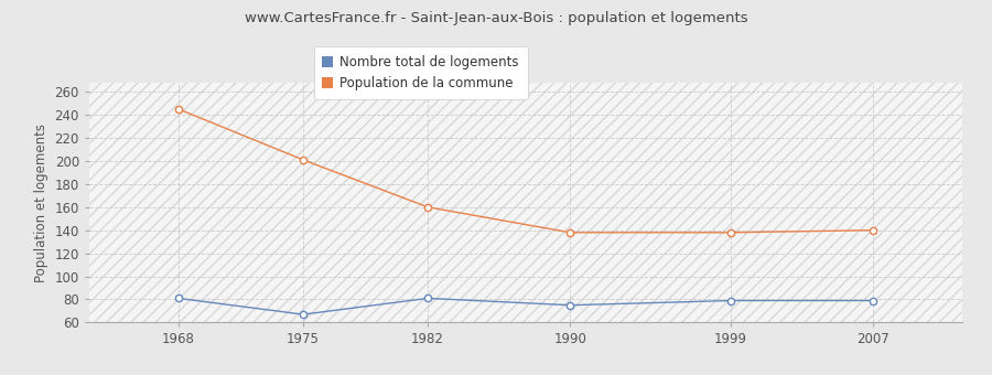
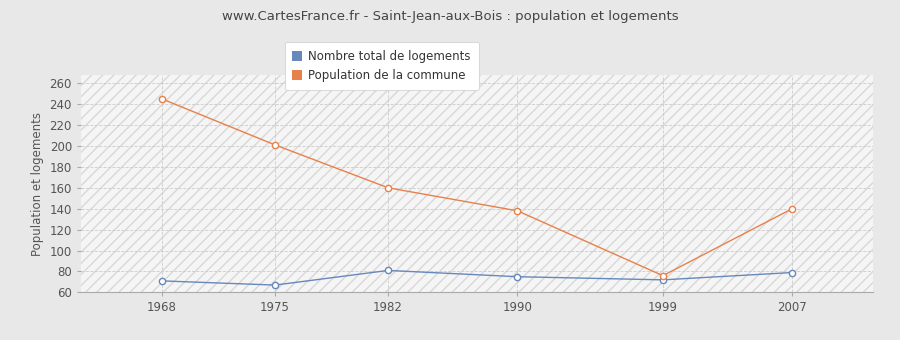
Nombre total de logements/1968: 81 -> 71
Nombre total de logements/1999: 79 -> 72
Population de la commune/1999: 138 -> 76
